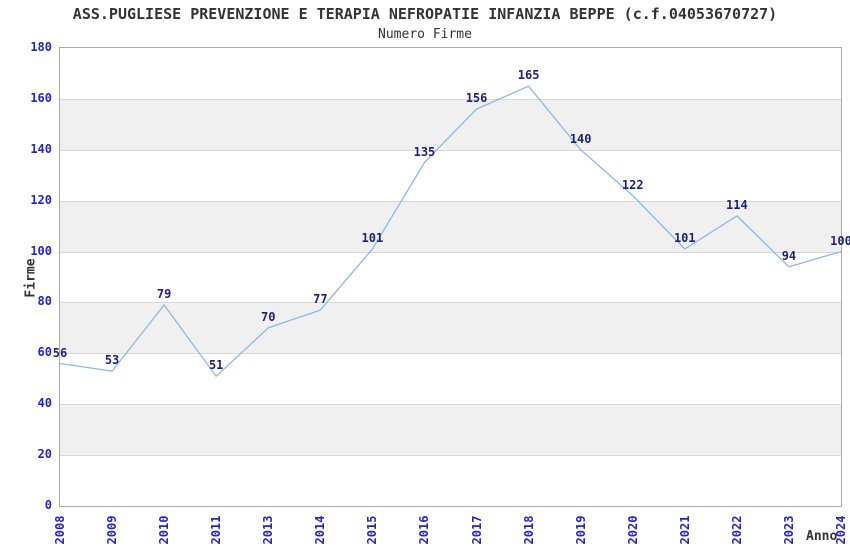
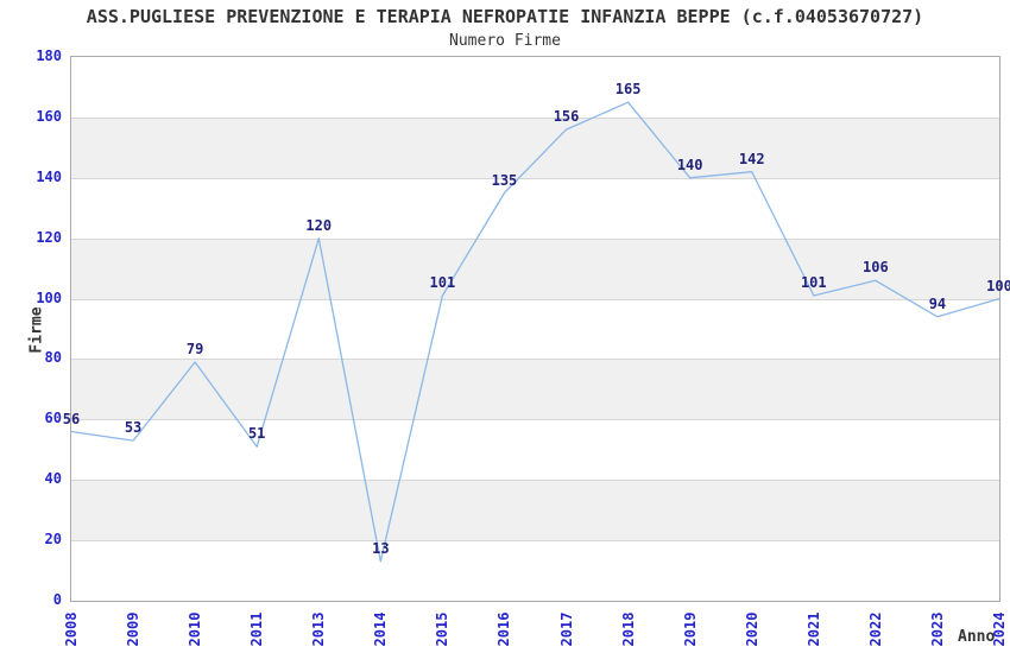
2013: 70 -> 120
2014: 77 -> 13
2020: 122 -> 142
2022: 114 -> 106
